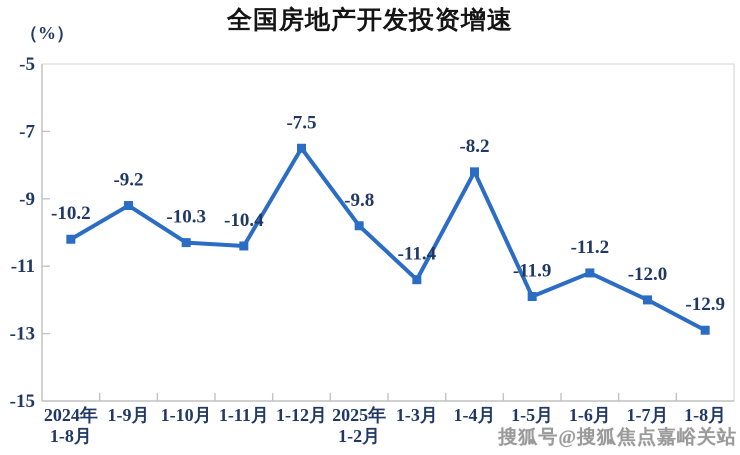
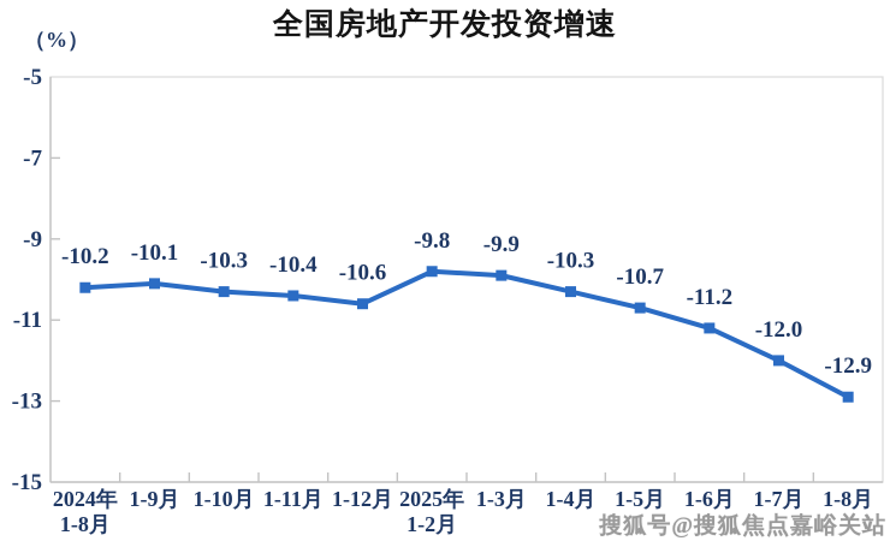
1-9月: -9.2 -> -10.1
1-12月: -7.5 -> -10.6
1-3月: -11.4 -> -9.9
1-4月: -8.2 -> -10.3
1-5月: -11.9 -> -10.7
